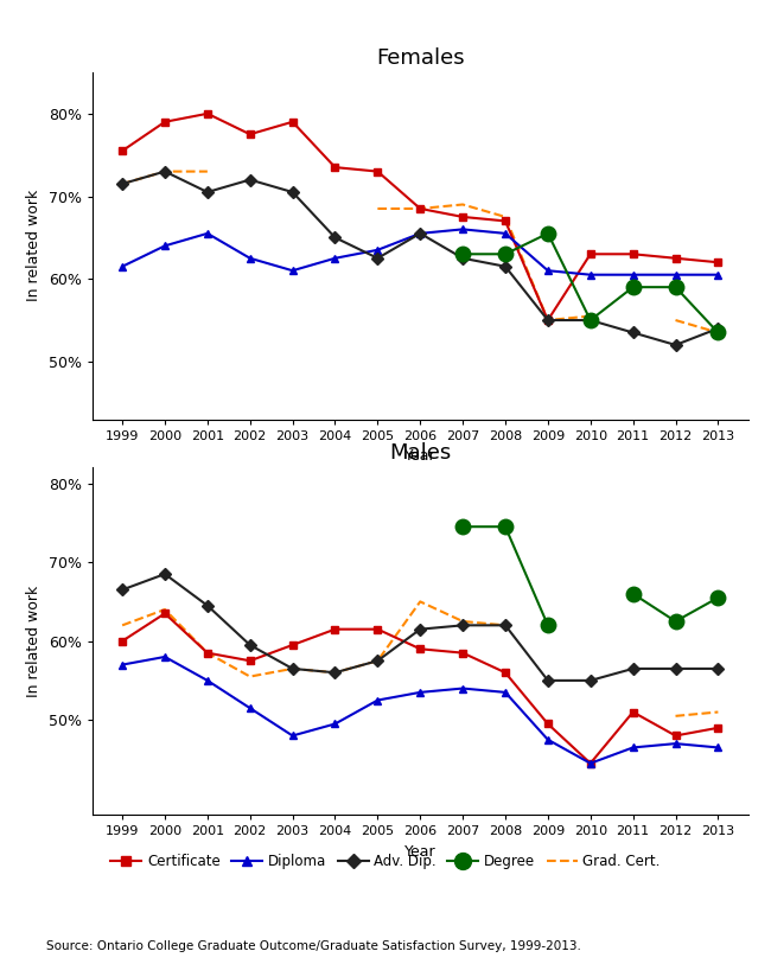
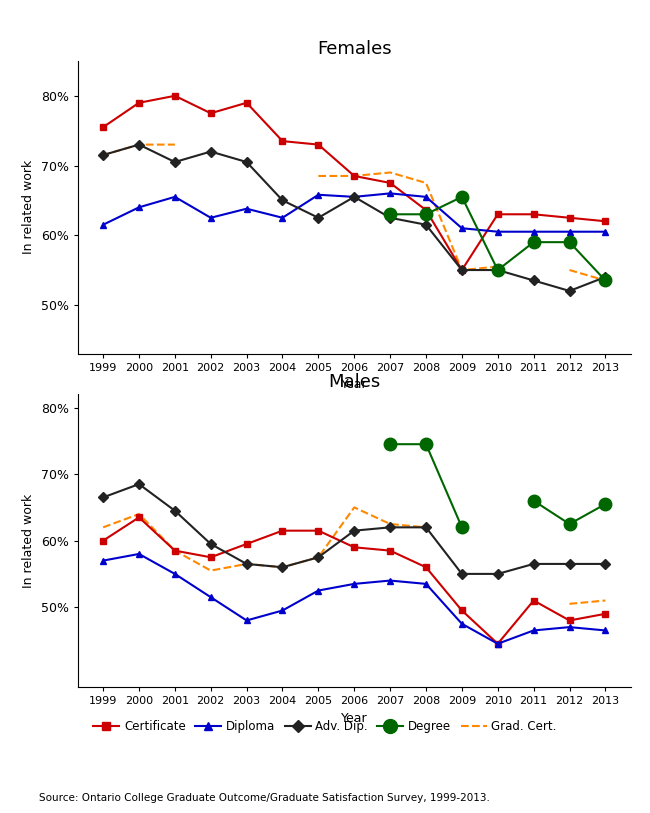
Females/Diploma/2003: 61.0% -> 63.8%
Females/Diploma/2005: 63.5% -> 65.8%
Females/Certificate/2008: 67.0% -> 63.6%
